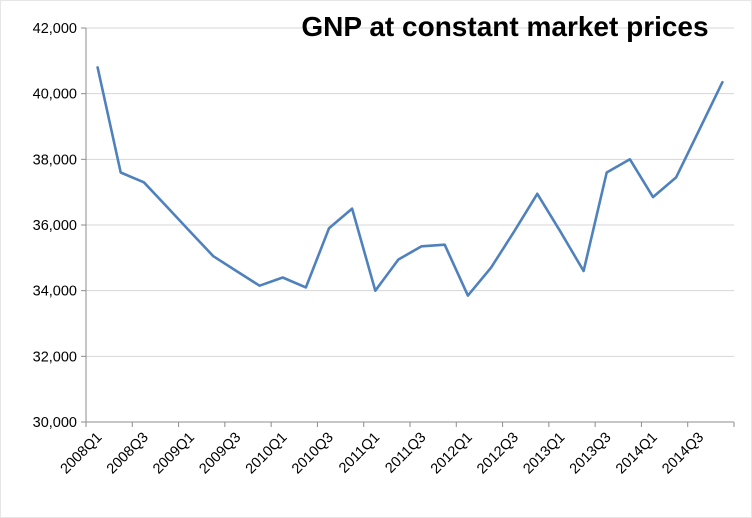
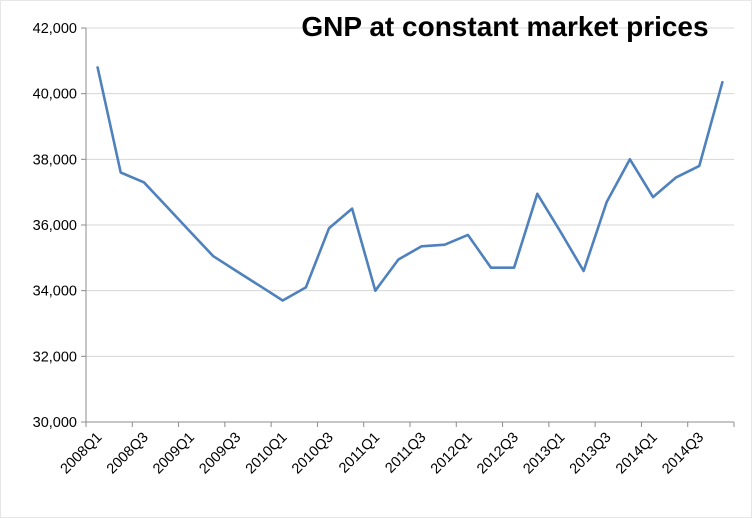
2010Q1: 34400 -> 33700
2012Q1: 33800 -> 35700
2012Q3: 35800 -> 34700
2013Q3: 37600 -> 36700
2014Q3: 38900 -> 37800
